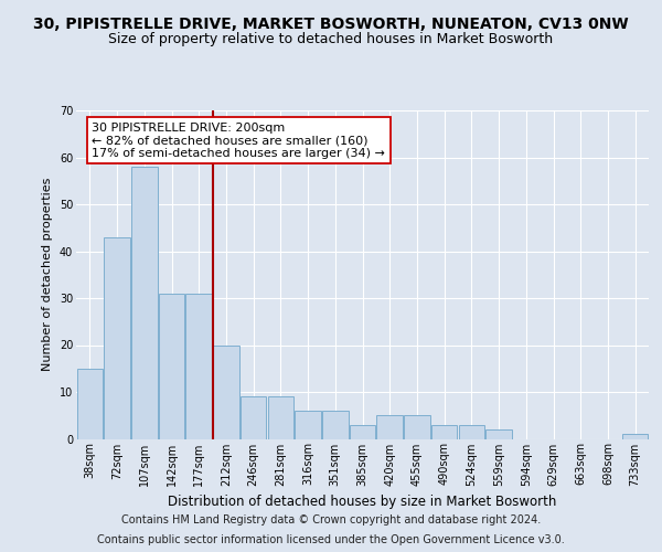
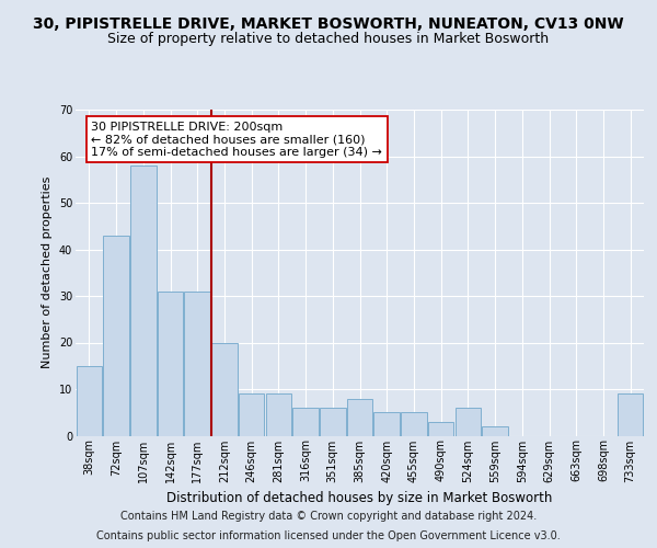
385sqm: 3 -> 8
524sqm: 3 -> 6
733sqm: 1 -> 9
